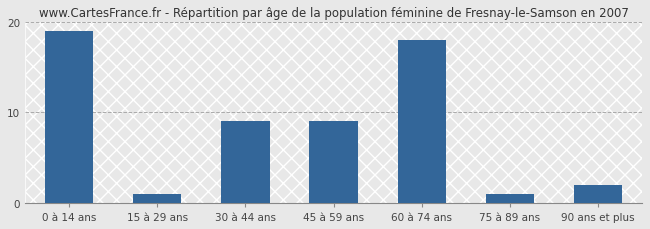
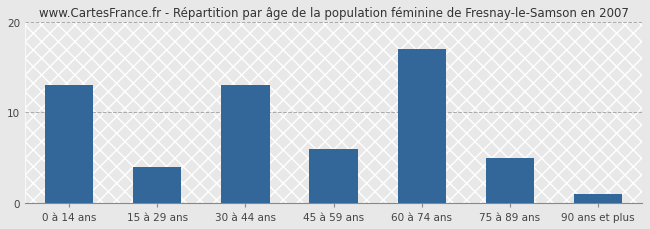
0 à 14 ans: 19 -> 13
15 à 29 ans: 1 -> 4
30 à 44 ans: 9 -> 13
45 à 59 ans: 9 -> 6
60 à 74 ans: 18 -> 17
75 à 89 ans: 1 -> 5
90 ans et plus: 2 -> 1
